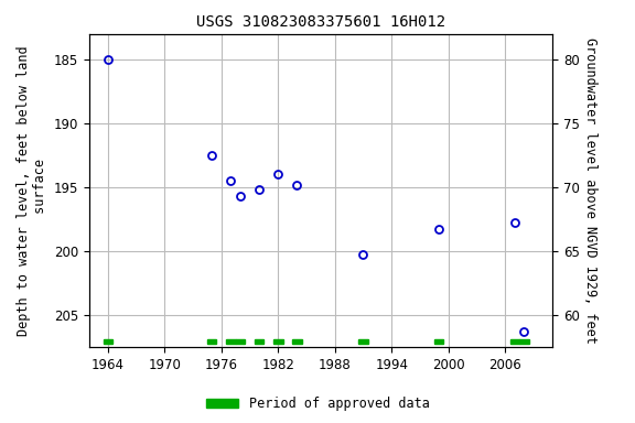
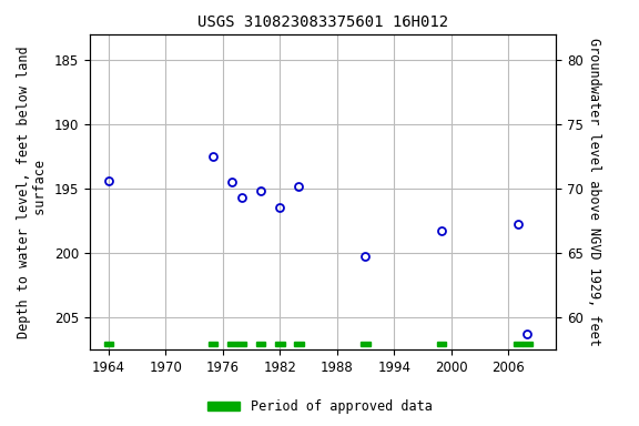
1964: 185.0 -> 194.4
1982: 194.0 -> 196.5
